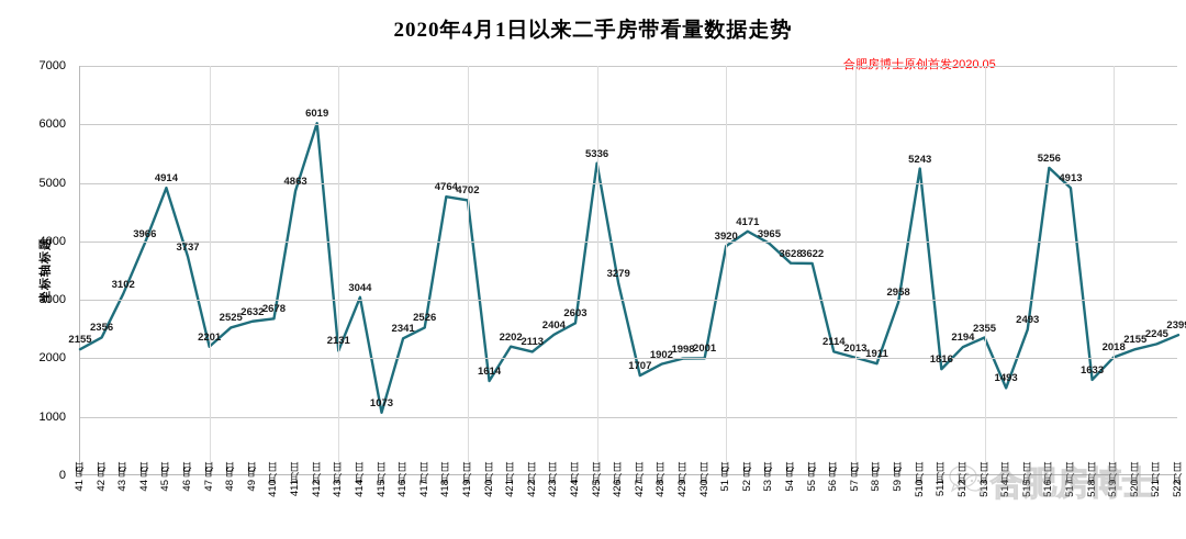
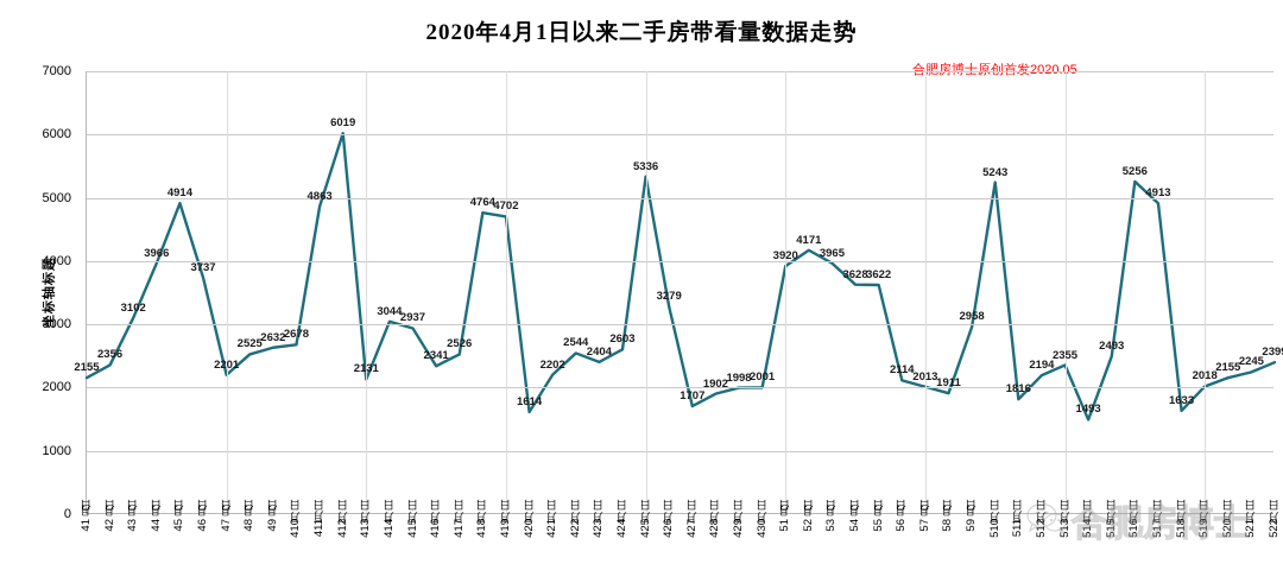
4月15日: 1073 -> 2937
4月22日: 2113 -> 2544
